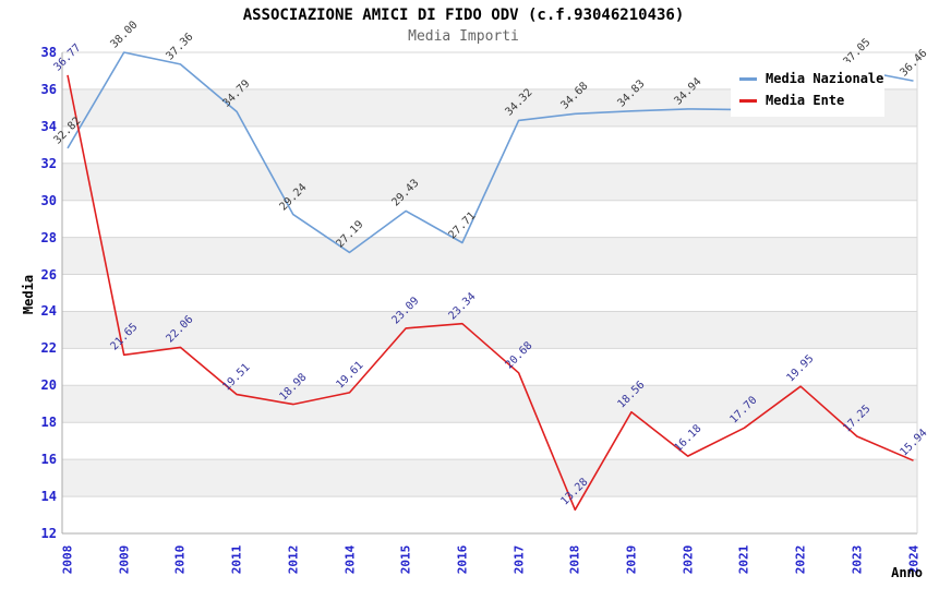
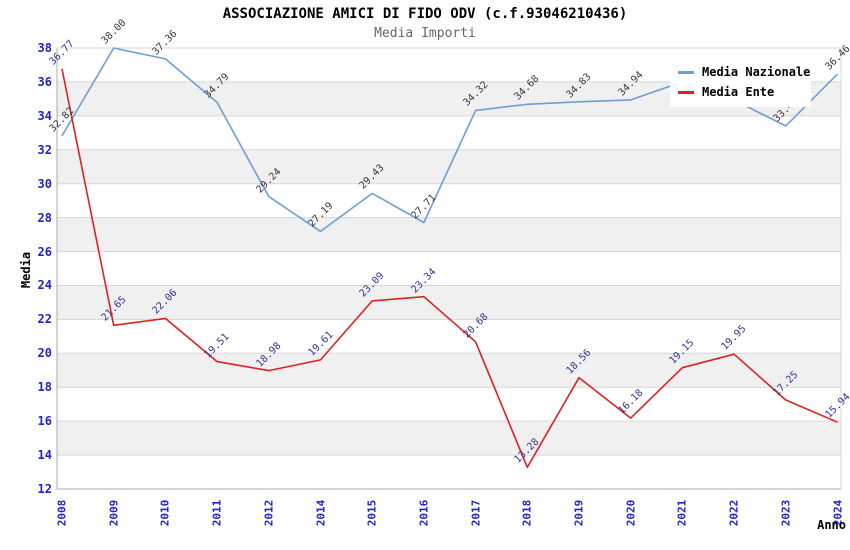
Media Nazionale/2021: 34.9 -> 36.0
Media Ente/2021: 17.70 -> 19.15
Media Nazionale/2023: 37.05 -> 33.41
